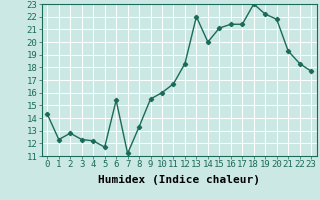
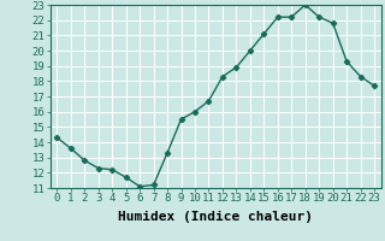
1: 12.3 -> 13.6
6: 15.4 -> 11.1
13: 22.0 -> 18.9
16: 21.4 -> 22.2
17: 21.4 -> 22.2
